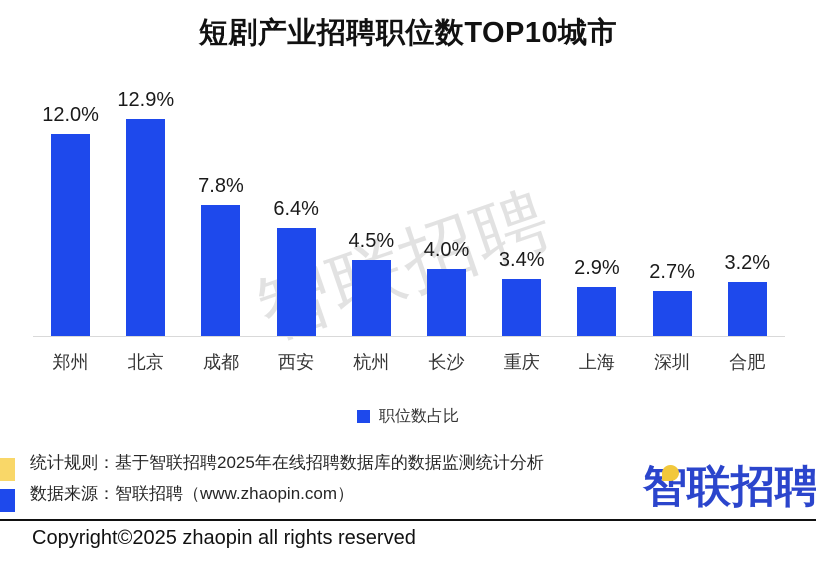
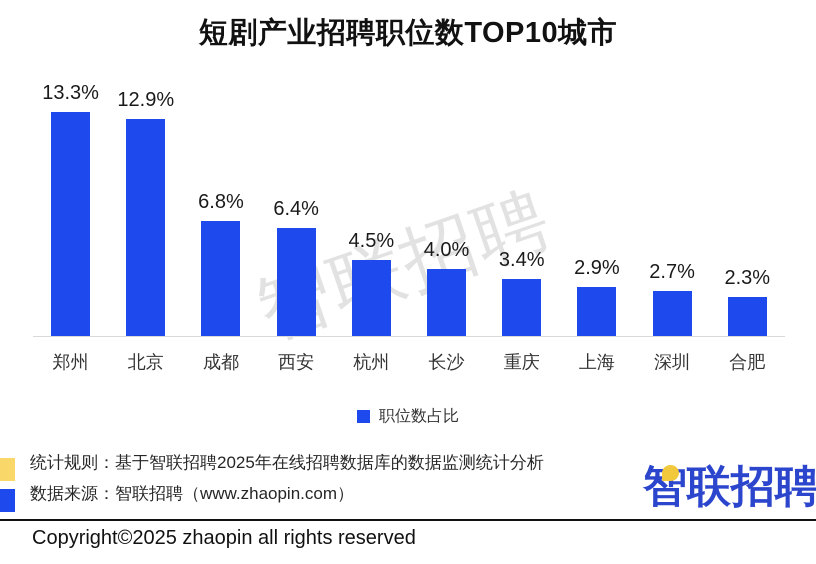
郑州: 12.0% -> 13.3%
成都: 7.8% -> 6.8%
合肥: 3.2% -> 2.3%
